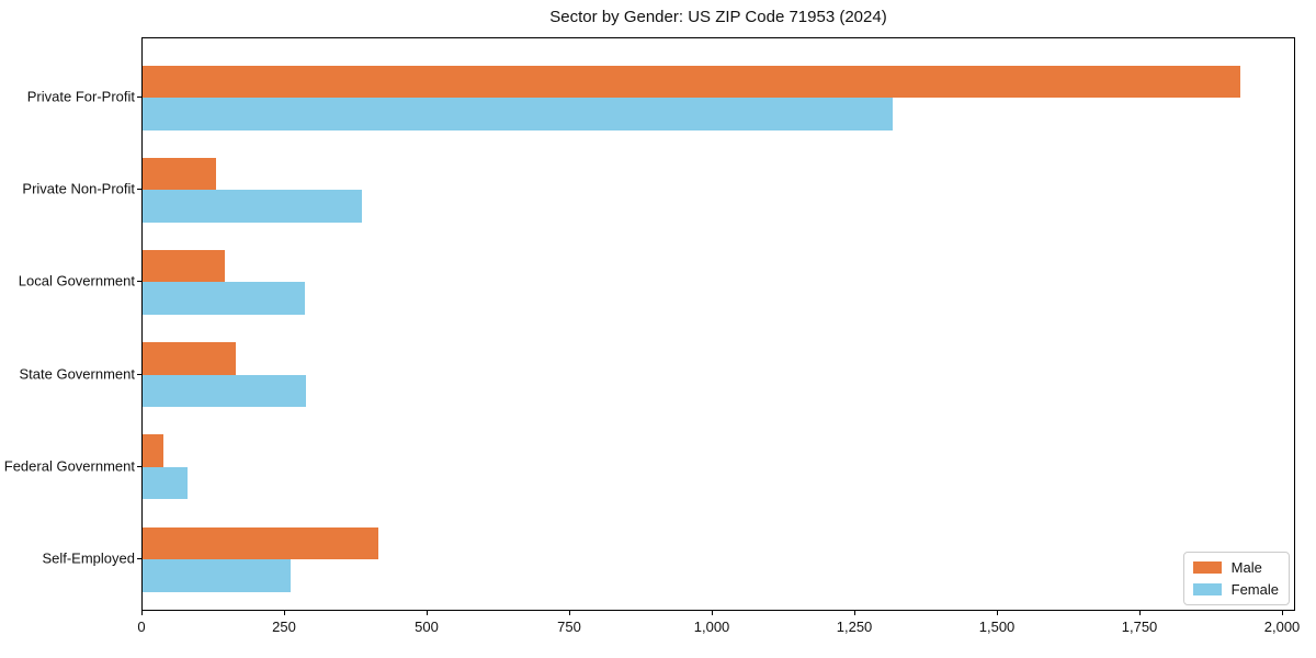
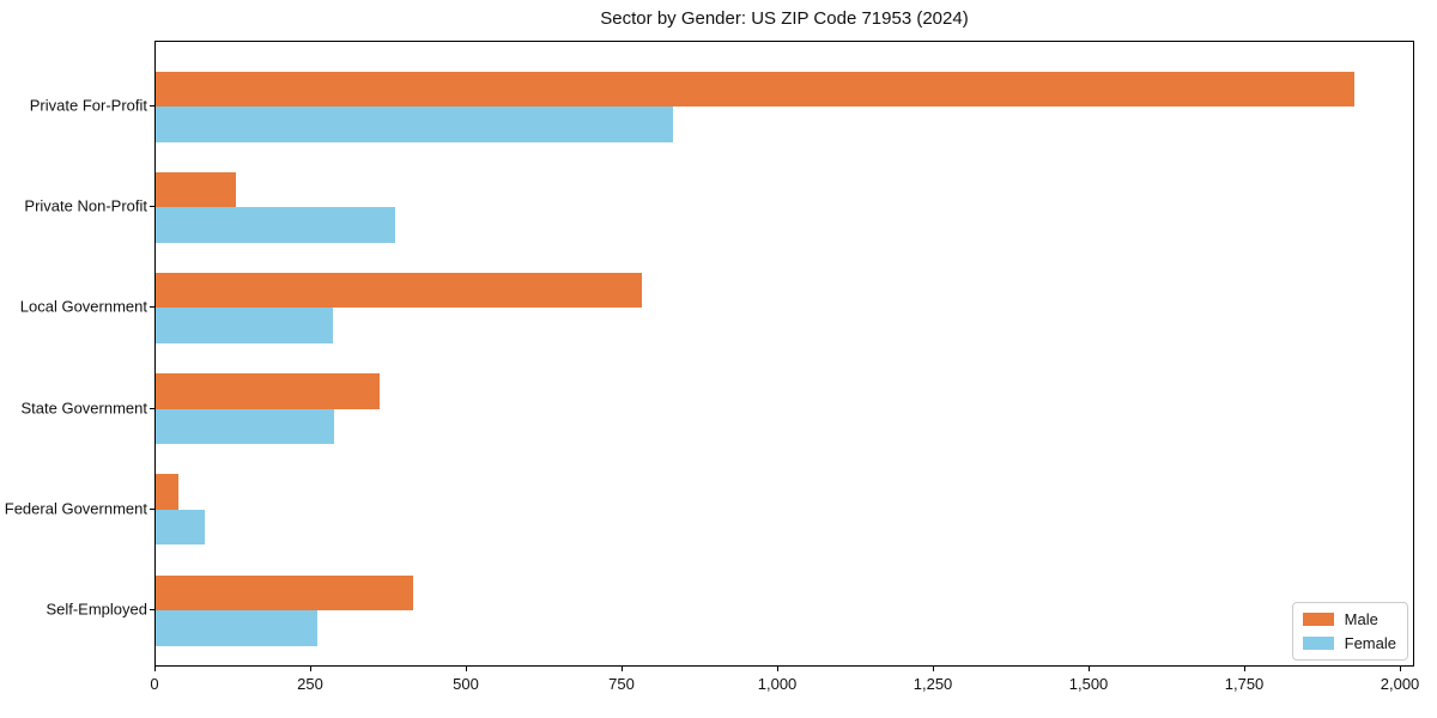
Female/Private For-Profit: 1320 -> 830
Male/Local Government: 140 -> 780
Male/State Government: 160 -> 360
